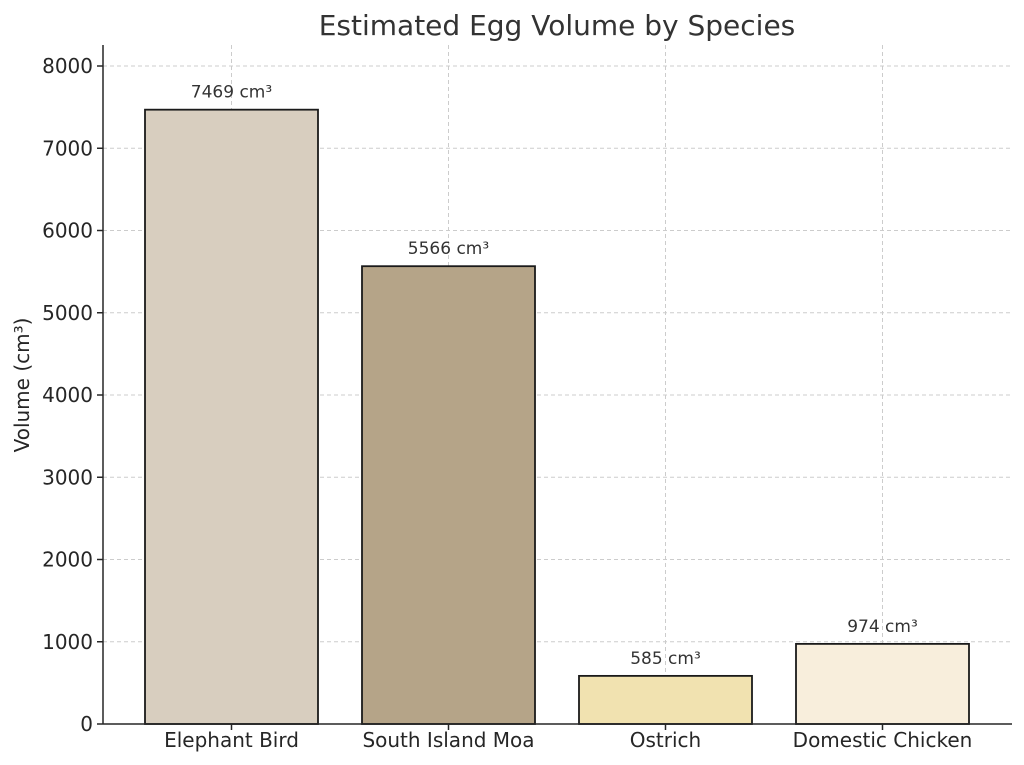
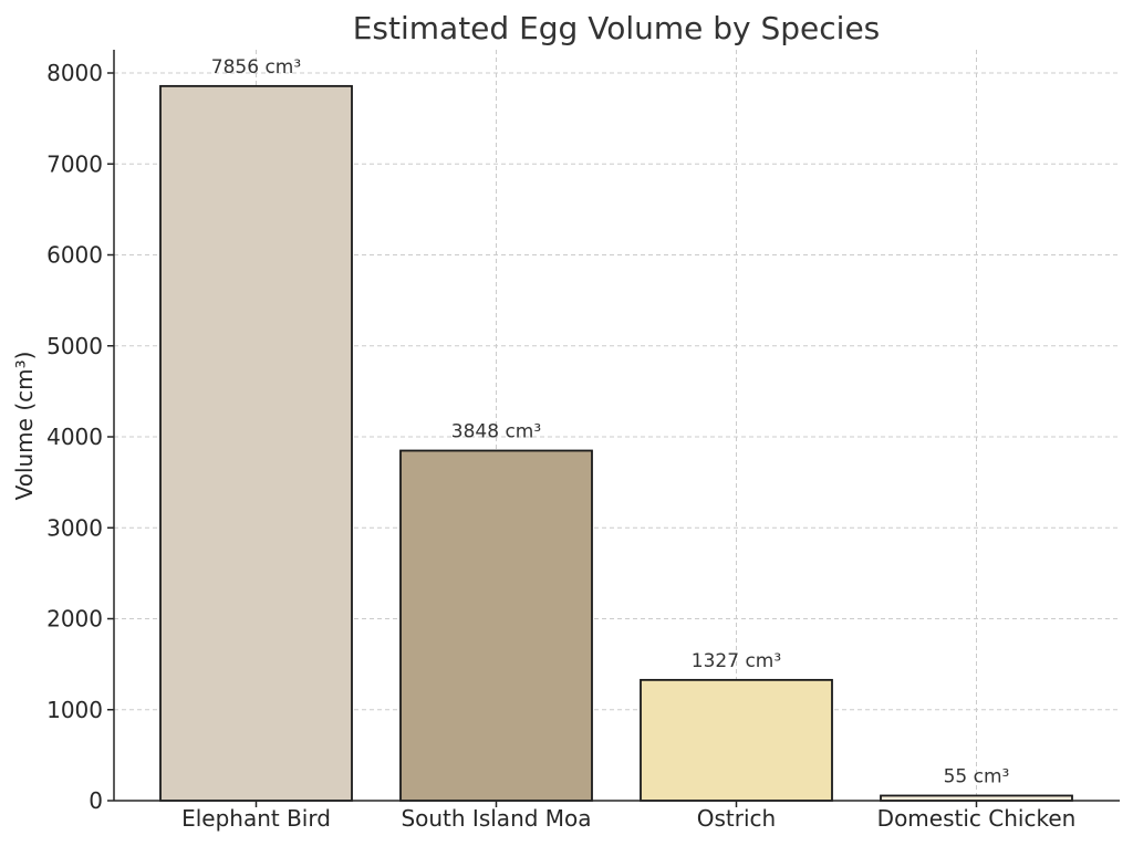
Elephant Bird: 7469 -> 7856
South Island Moa: 5566 -> 3848
Ostrich: 585 -> 1327
Domestic Chicken: 974 -> 55
